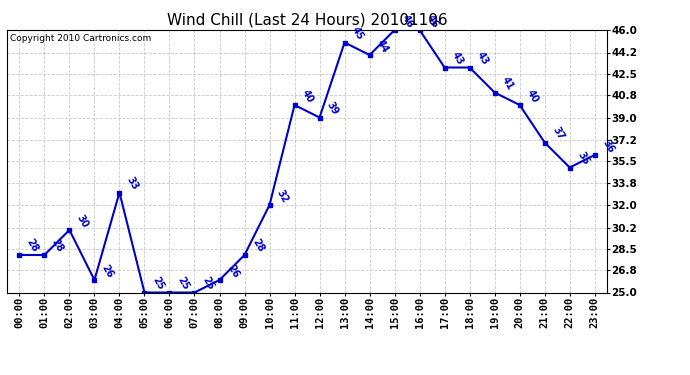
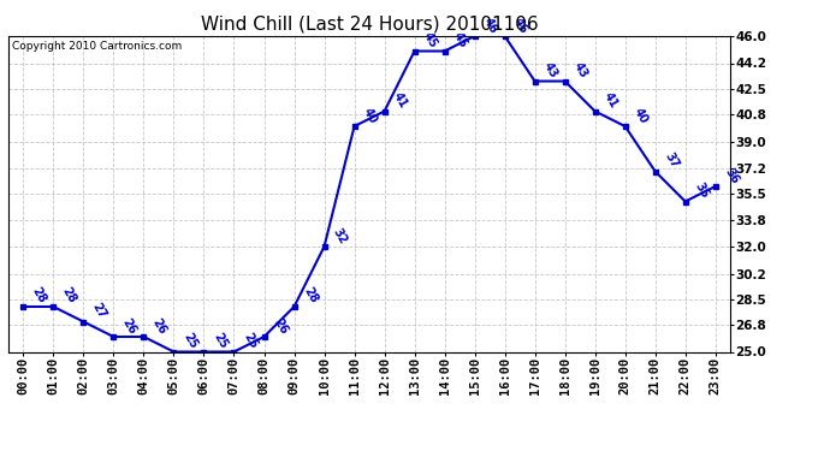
02:00: 30 -> 27
04:00: 33 -> 26
12:00: 39 -> 41
14:00: 44 -> 45
